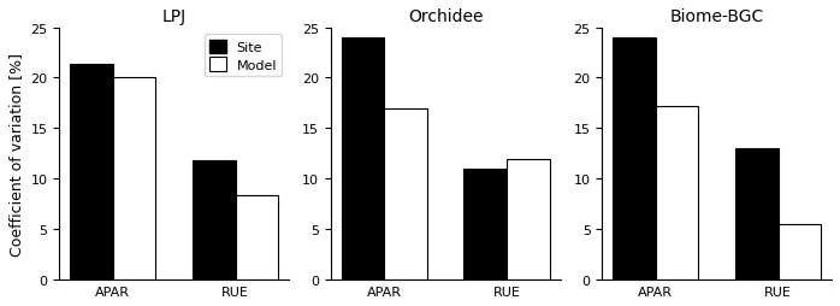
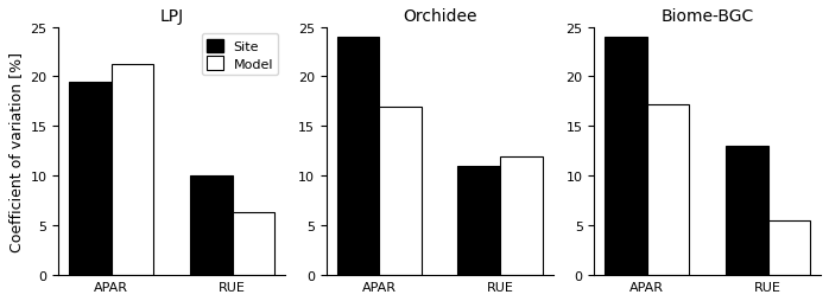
LPJ/Site/APAR: 21.4 -> 19.5
LPJ/Model/APAR: 20.0 -> 21.2
LPJ/Site/RUE: 11.8 -> 10.0
LPJ/Model/RUE: 8.4 -> 6.4
